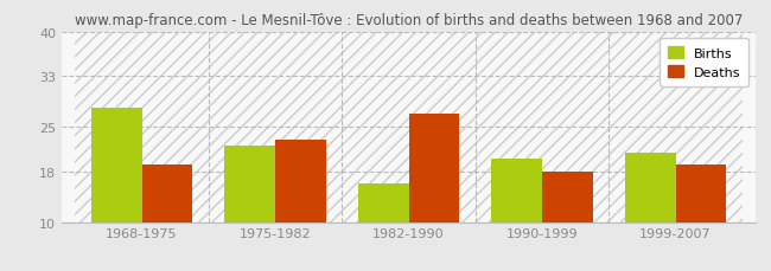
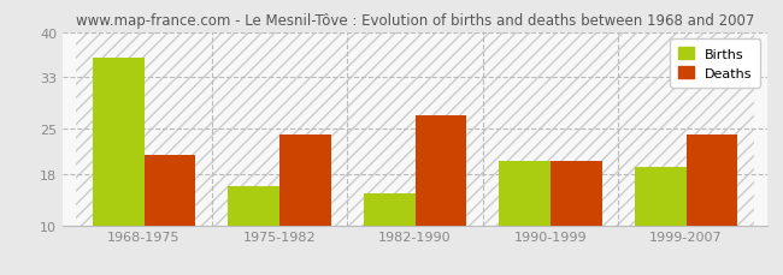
Births/1968-1975: 28 -> 36
Deaths/1968-1975: 19 -> 21
Births/1975-1982: 22 -> 16
Deaths/1975-1982: 23 -> 24
Births/1982-1990: 16 -> 15
Deaths/1990-1999: 18 -> 20
Births/1999-2007: 21 -> 19
Deaths/1999-2007: 19 -> 24
